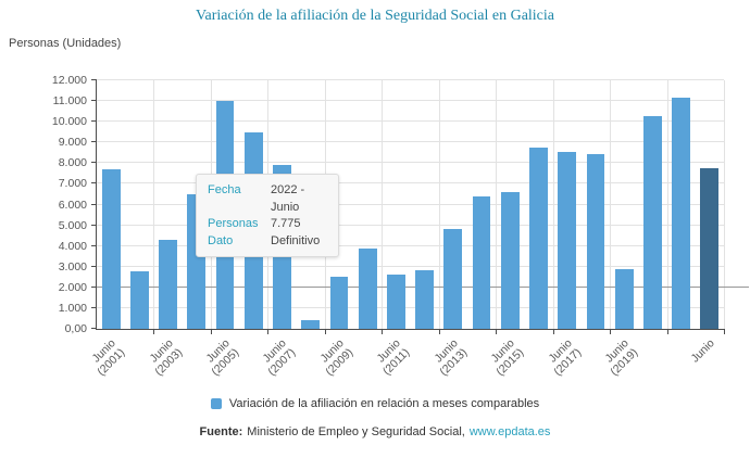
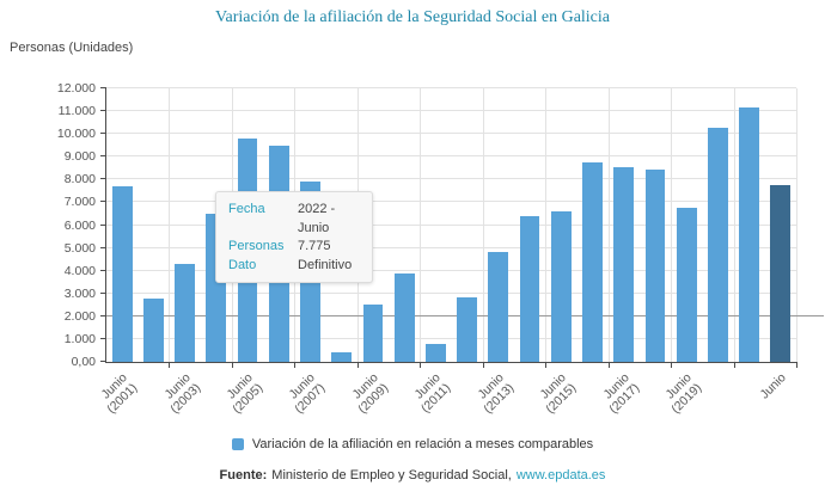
Junio (2005): 11000 -> 9800
Junio (2011): 2600 -> 800
Junio (2019): 2900 -> 6800
